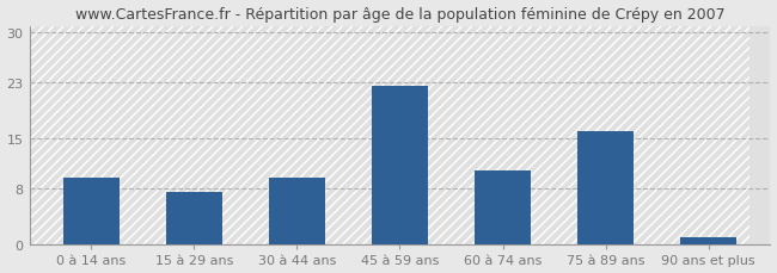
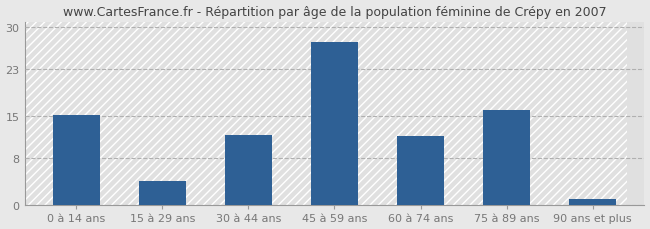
0 à 14 ans: 9.5 -> 15.2
15 à 29 ans: 7.5 -> 4.0
30 à 44 ans: 9.5 -> 11.8
45 à 59 ans: 22.5 -> 27.6
60 à 74 ans: 10.5 -> 11.6
